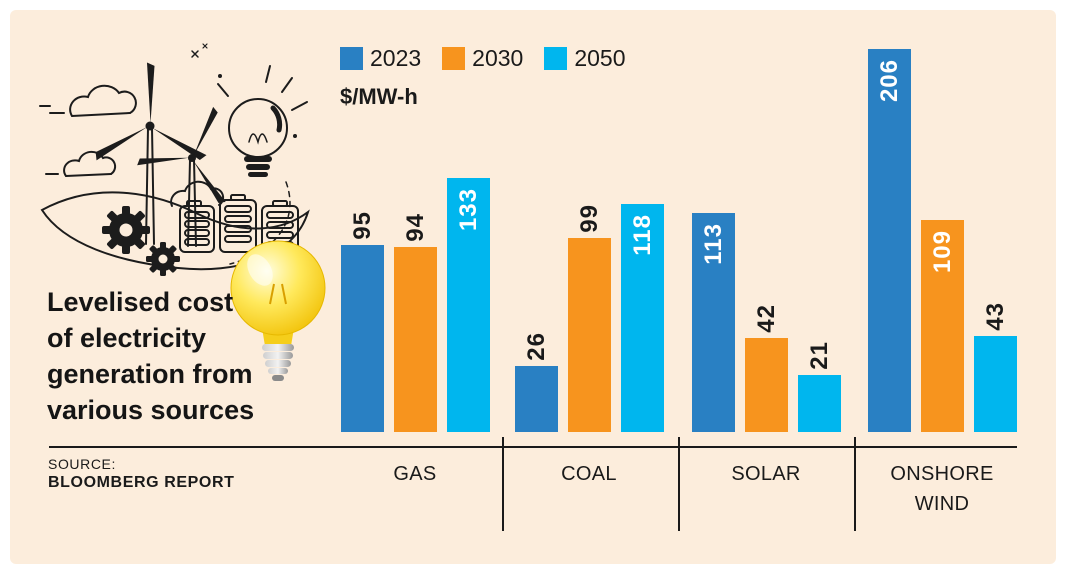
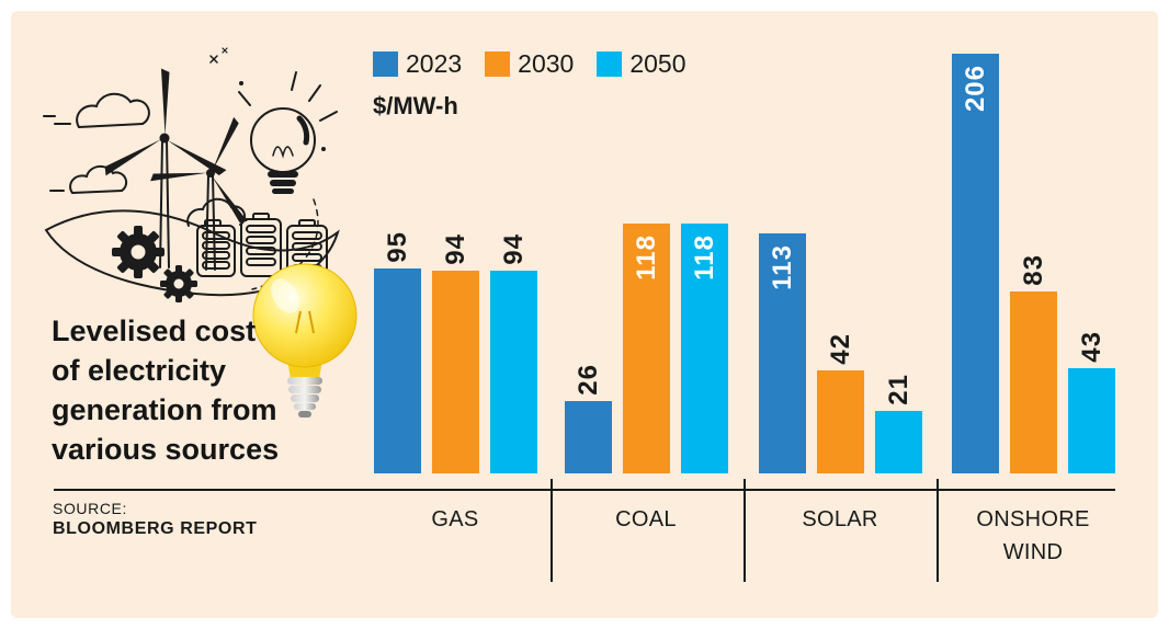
2050/GAS: 133 -> 94
2030/COAL: 99 -> 118
2030/ONSHORE WIND: 109 -> 83
